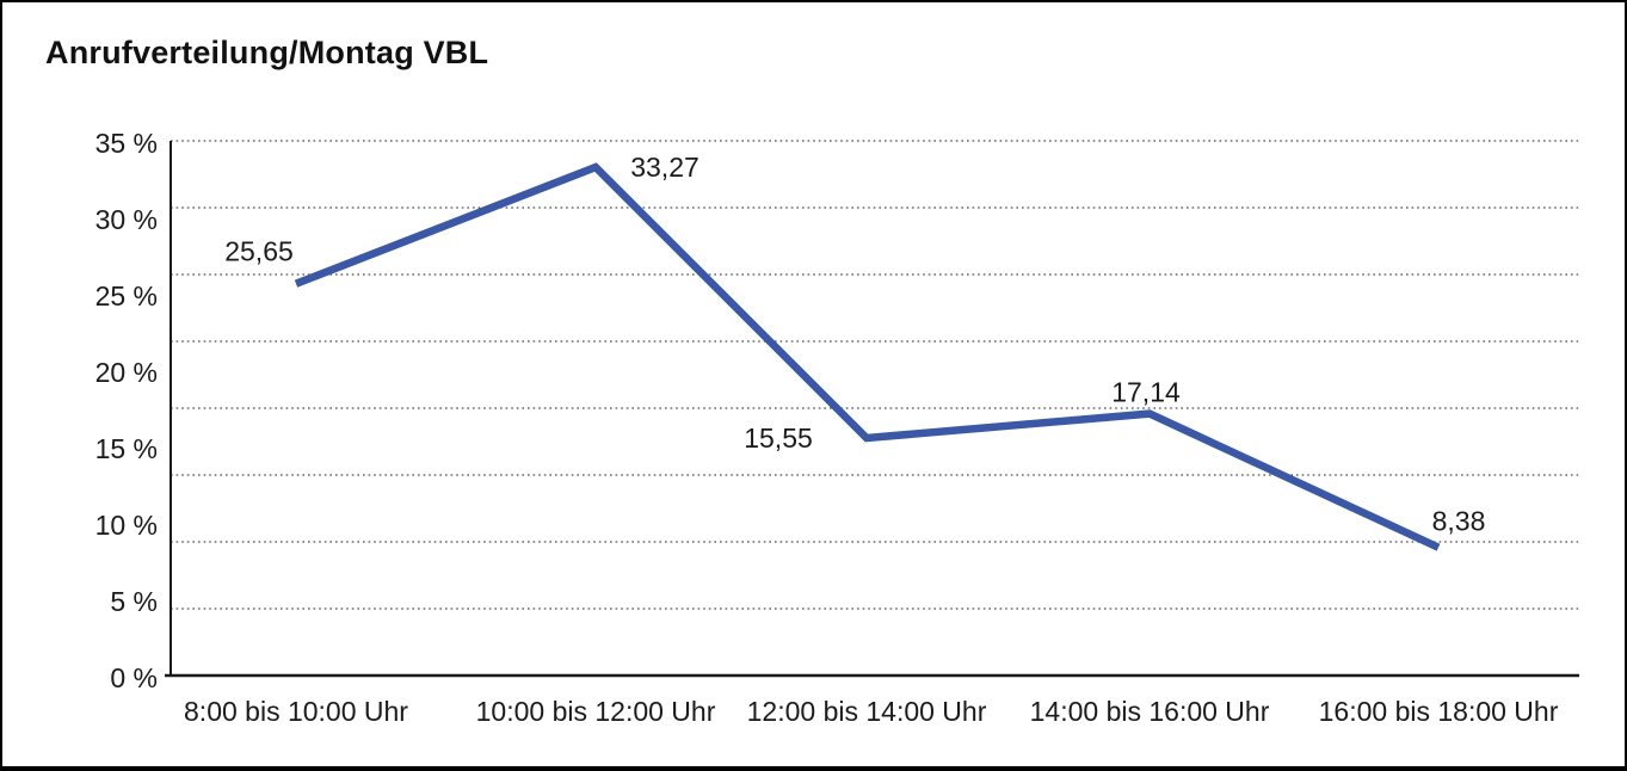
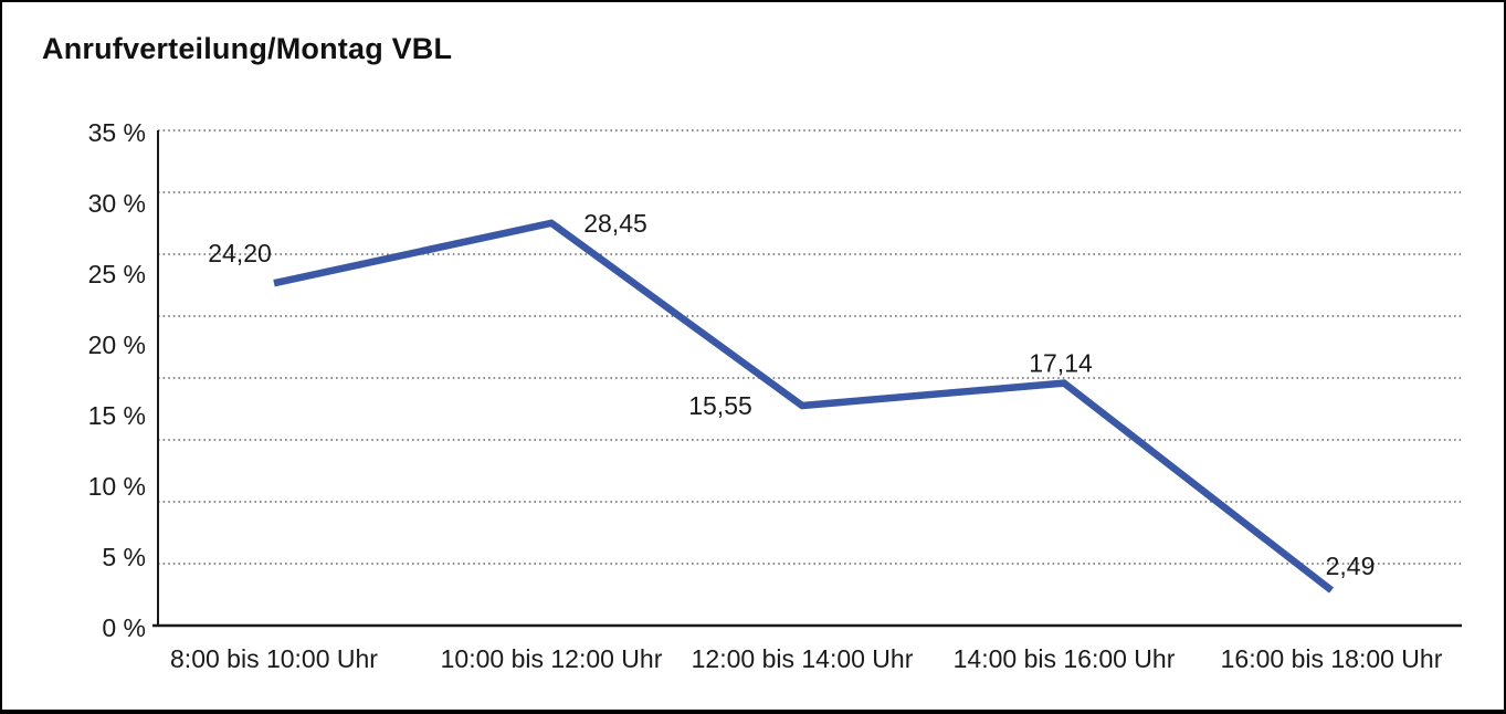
8:00 bis 10:00 Uhr: 25,65 -> 24,20
10:00 bis 12:00 Uhr: 33,27 -> 28,45
16:00 bis 18:00 Uhr: 8,38 -> 2,49
